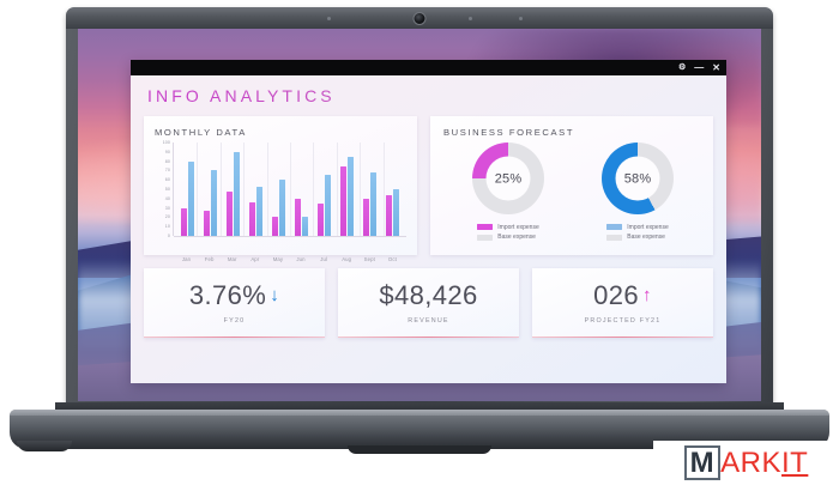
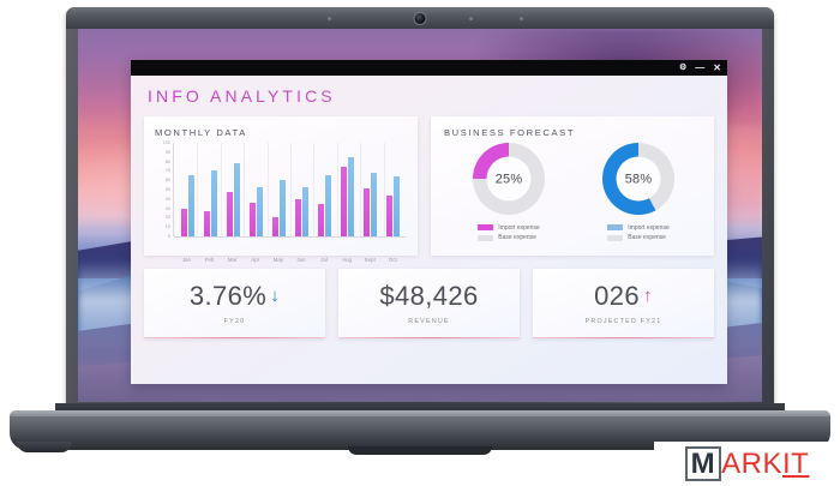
Base expense/Jan: 80 -> 60
Base expense/Mar: 90 -> 80
Base expense/Jun: 20 -> 50
Import expense/Sept: 40 -> 50
Base expense/Oct: 50 -> 60
